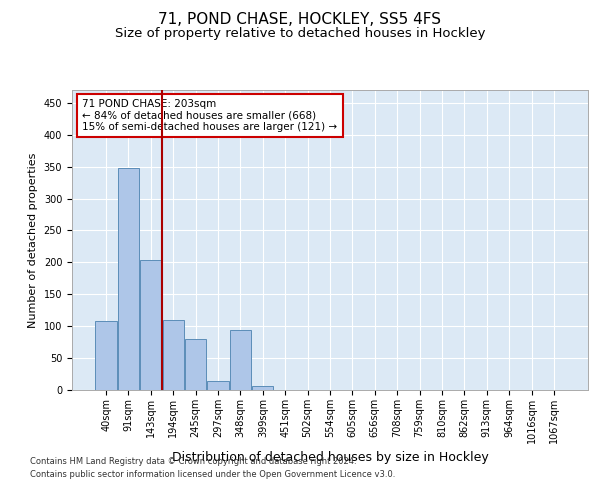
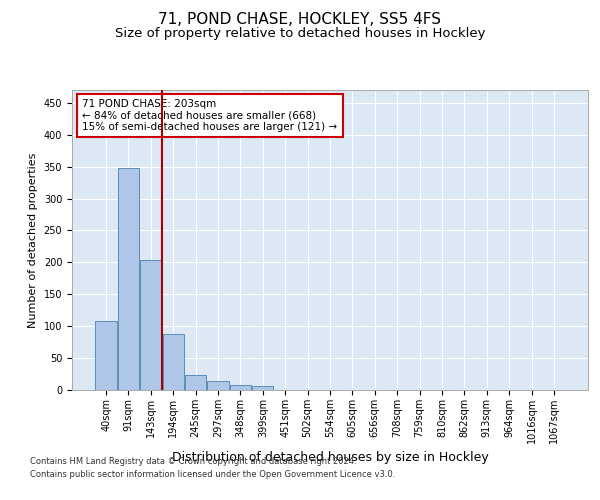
194sqm: 110 -> 88
245sqm: 80 -> 23
348sqm: 94 -> 8
